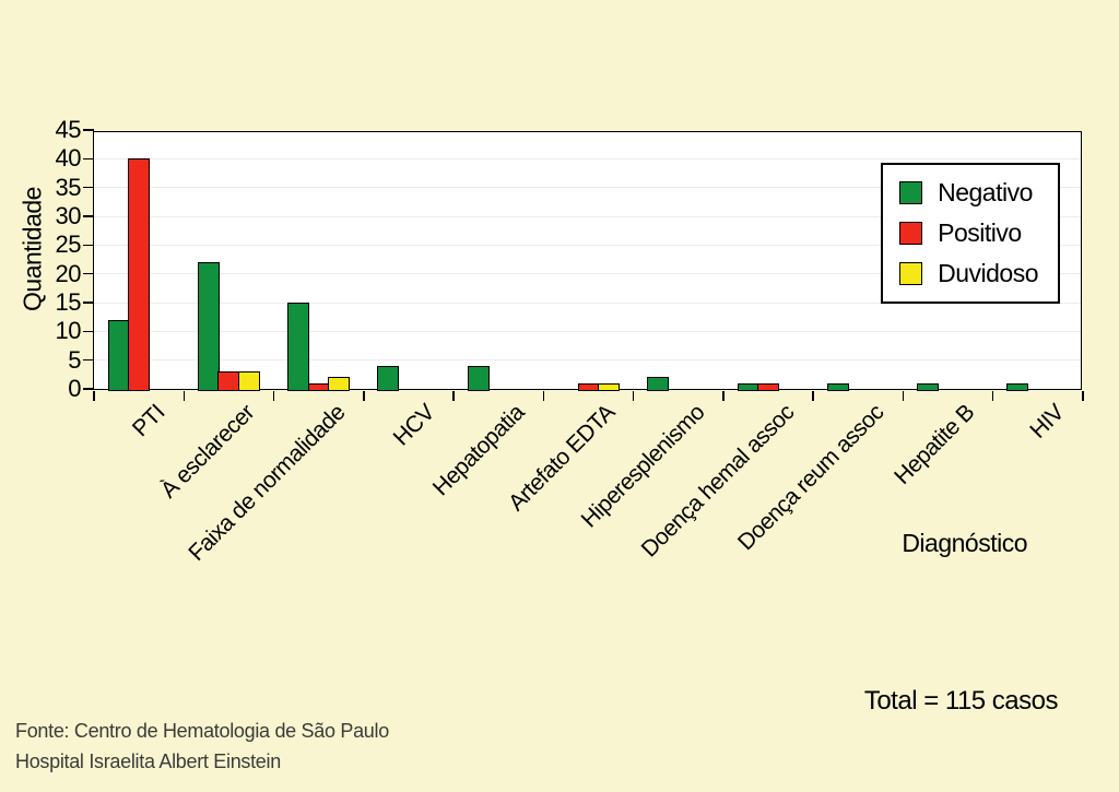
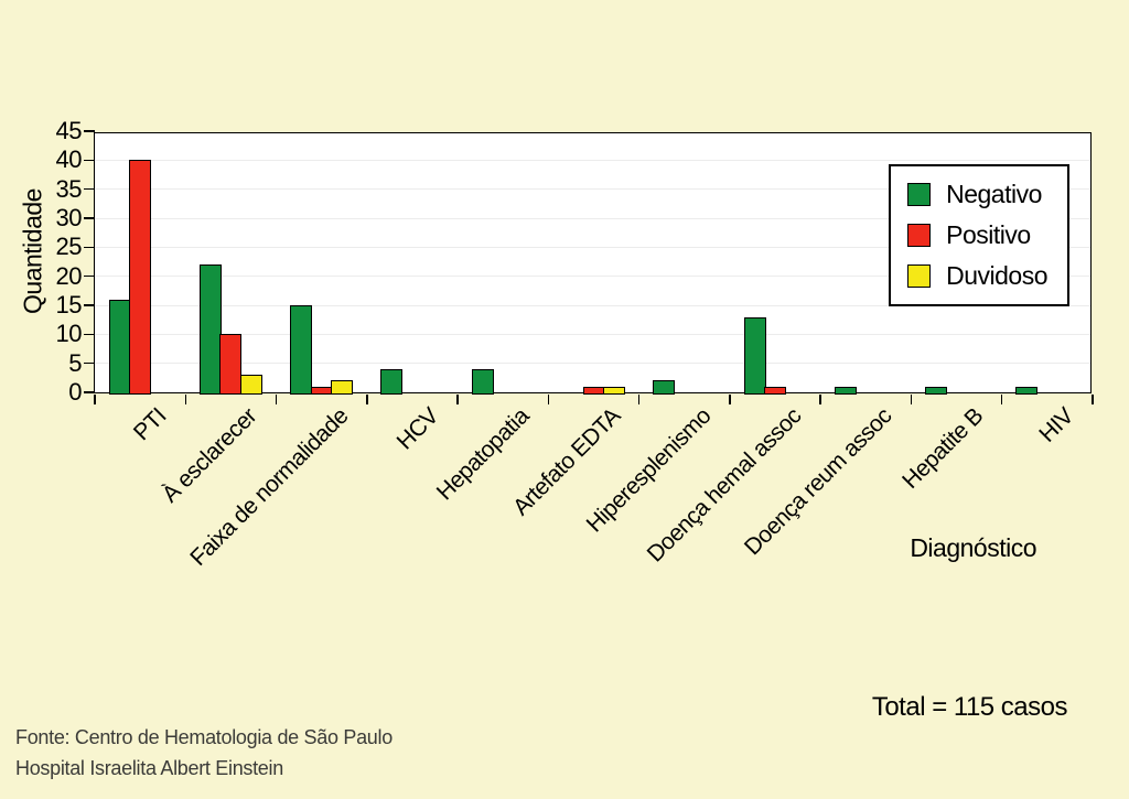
Negativo/PTI: 12 -> 16
Positivo/À esclarecer: 3 -> 10
Negativo/Doença hemal assoc: 1 -> 13
